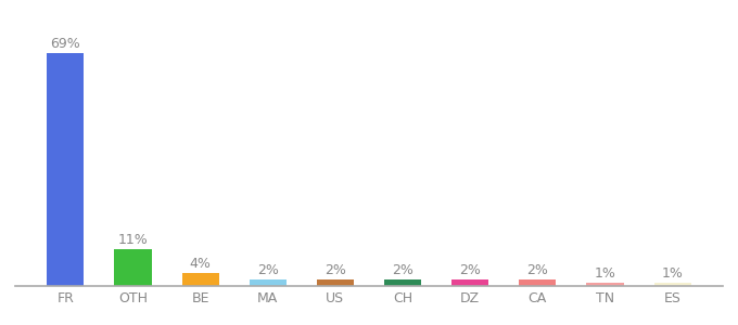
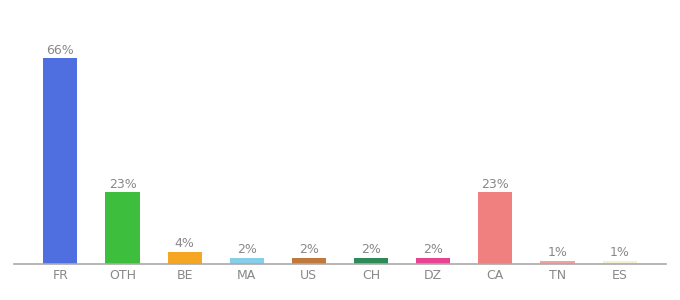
FR: 69% -> 66%
OTH: 11% -> 23%
CA: 2% -> 23%
